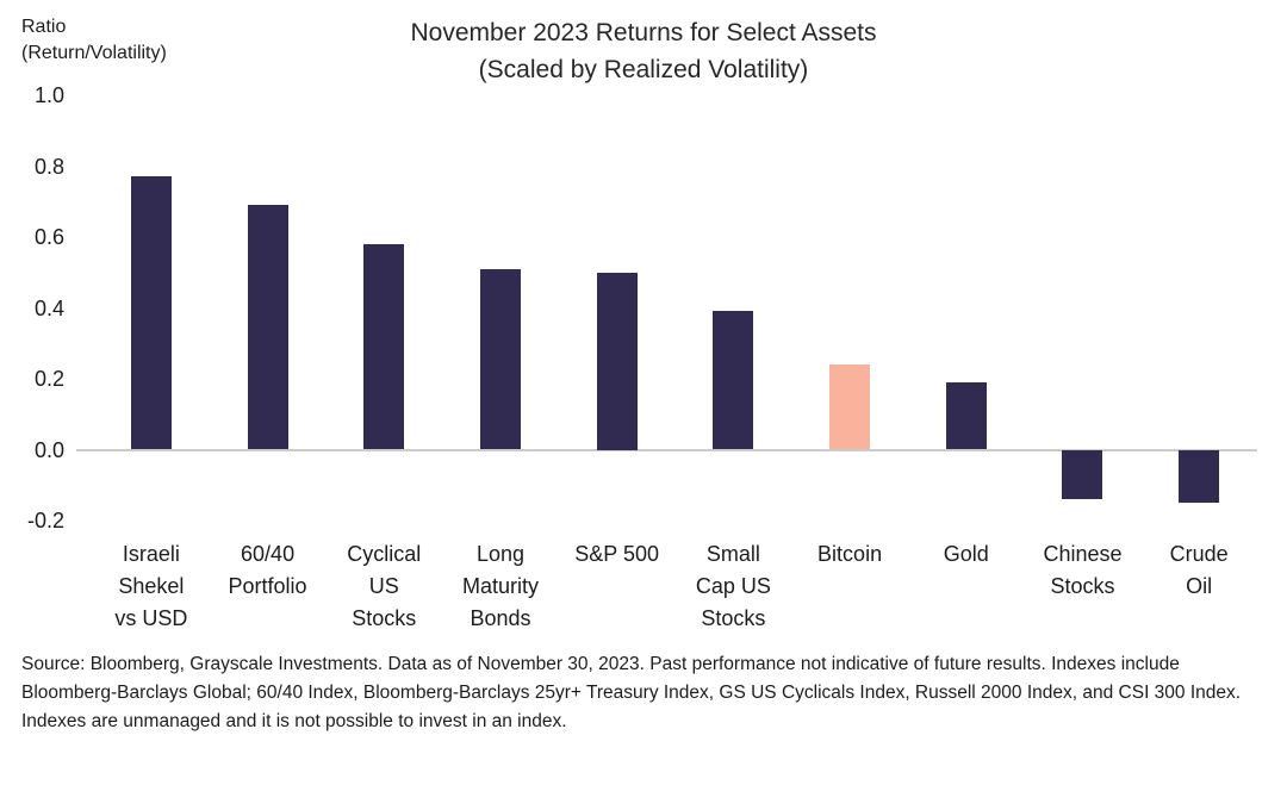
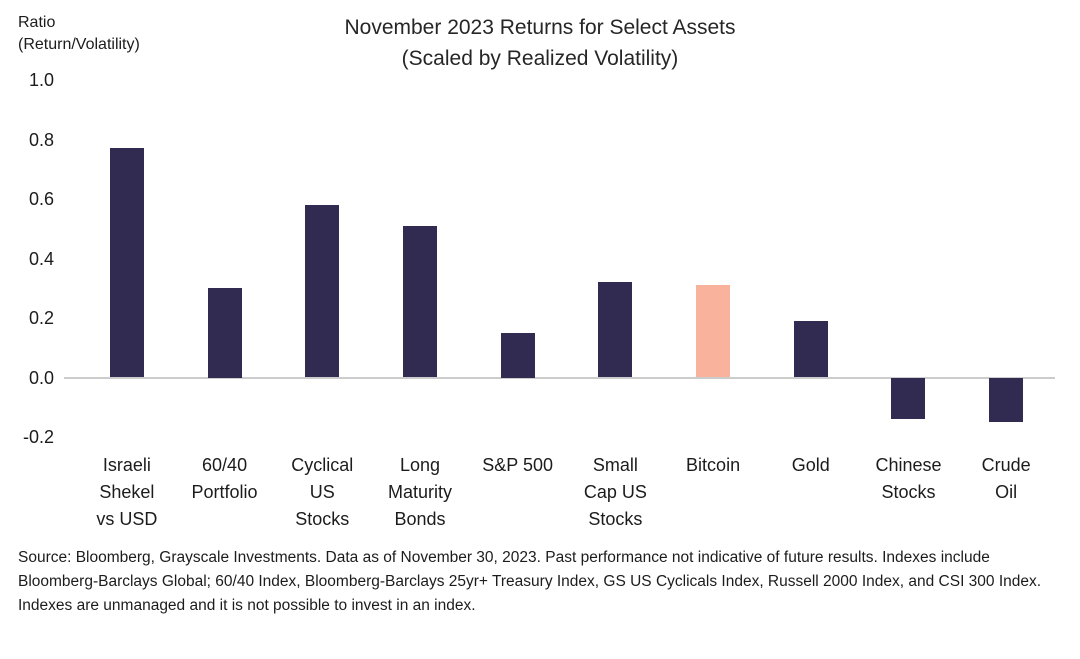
60/40 Portfolio: 0.69 -> 0.30
S&P 500: 0.50 -> 0.15
Small Cap US Stocks: 0.39 -> 0.32
Bitcoin: 0.24 -> 0.31
